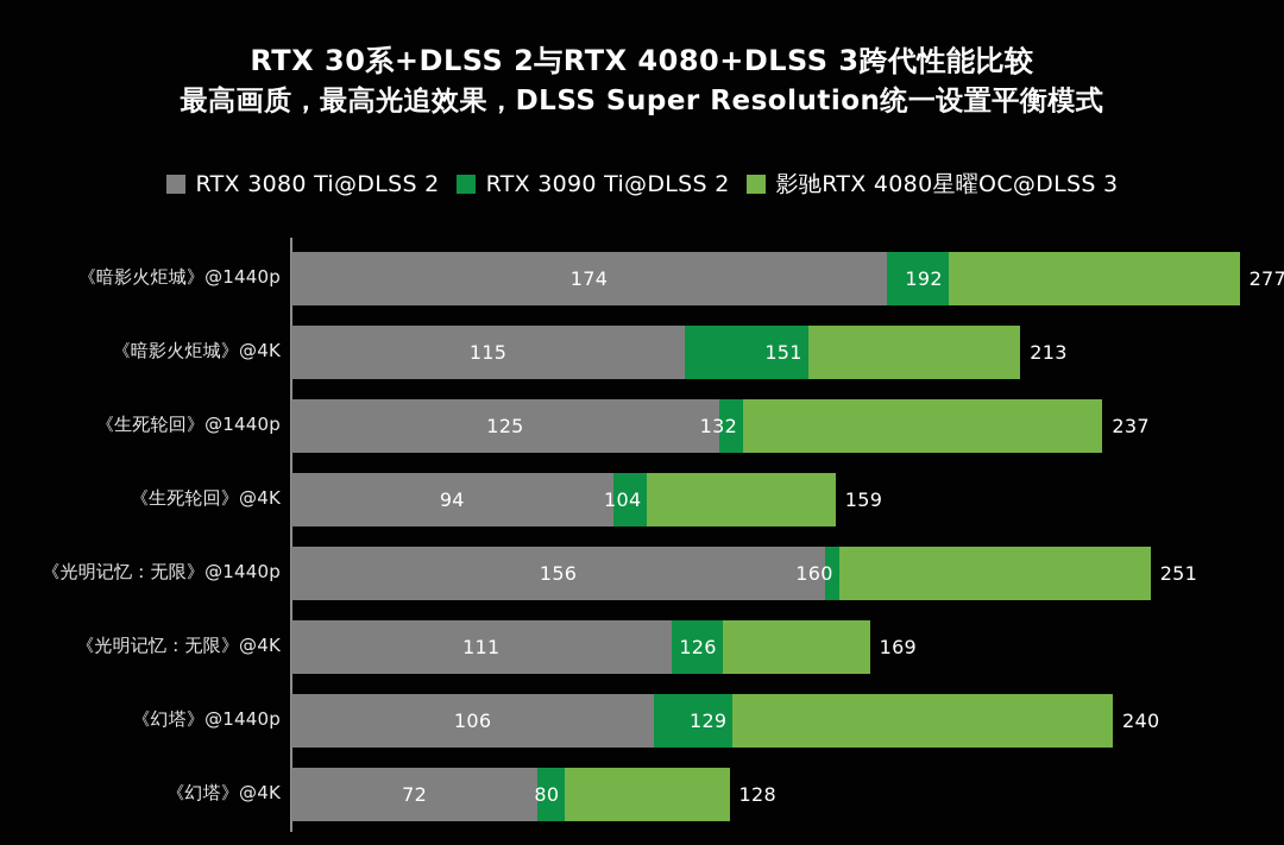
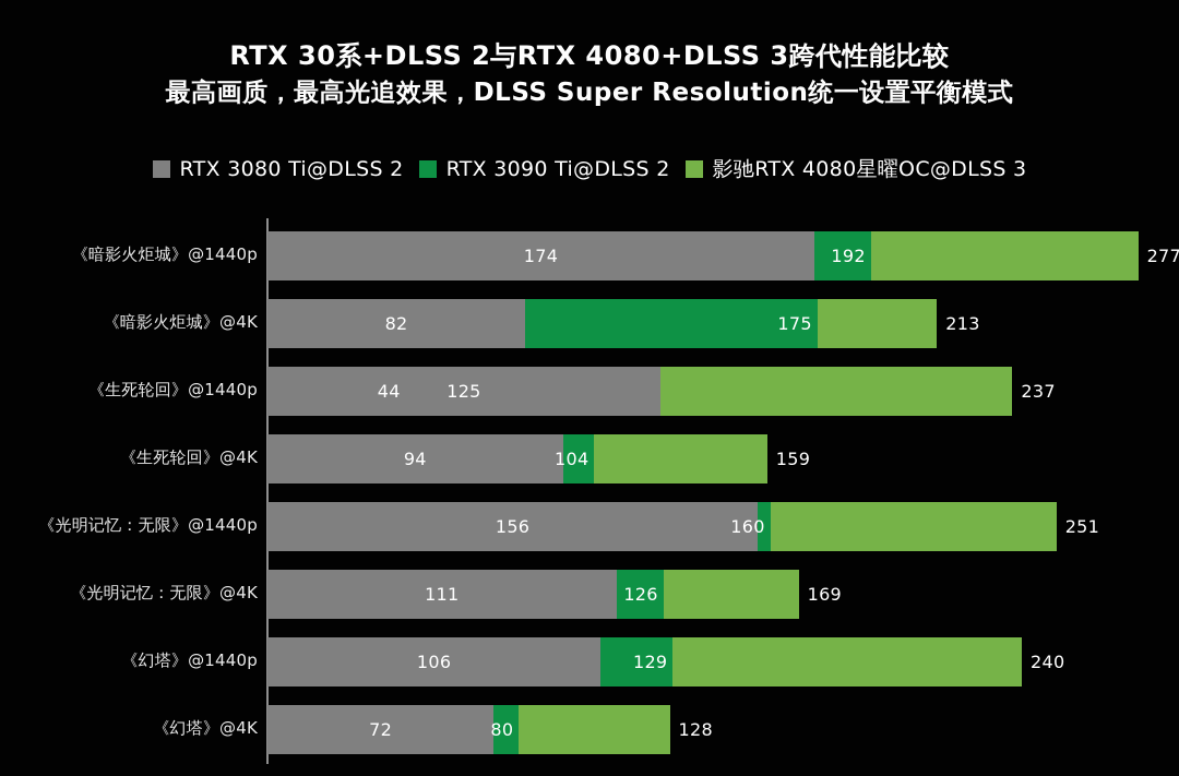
RTX 3080 Ti@DLSS 2/《暗影火炬城》@4K: 115 -> 82
RTX 3090 Ti@DLSS 2/《暗影火炬城》@4K: 151 -> 175
RTX 3090 Ti@DLSS 2/《生死轮回》@1440p: 132 -> 44
